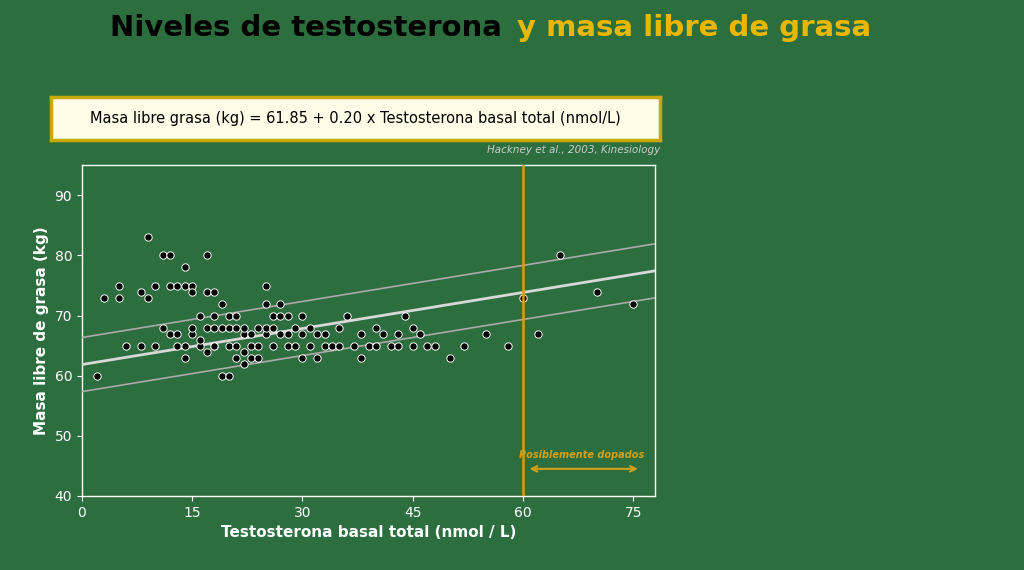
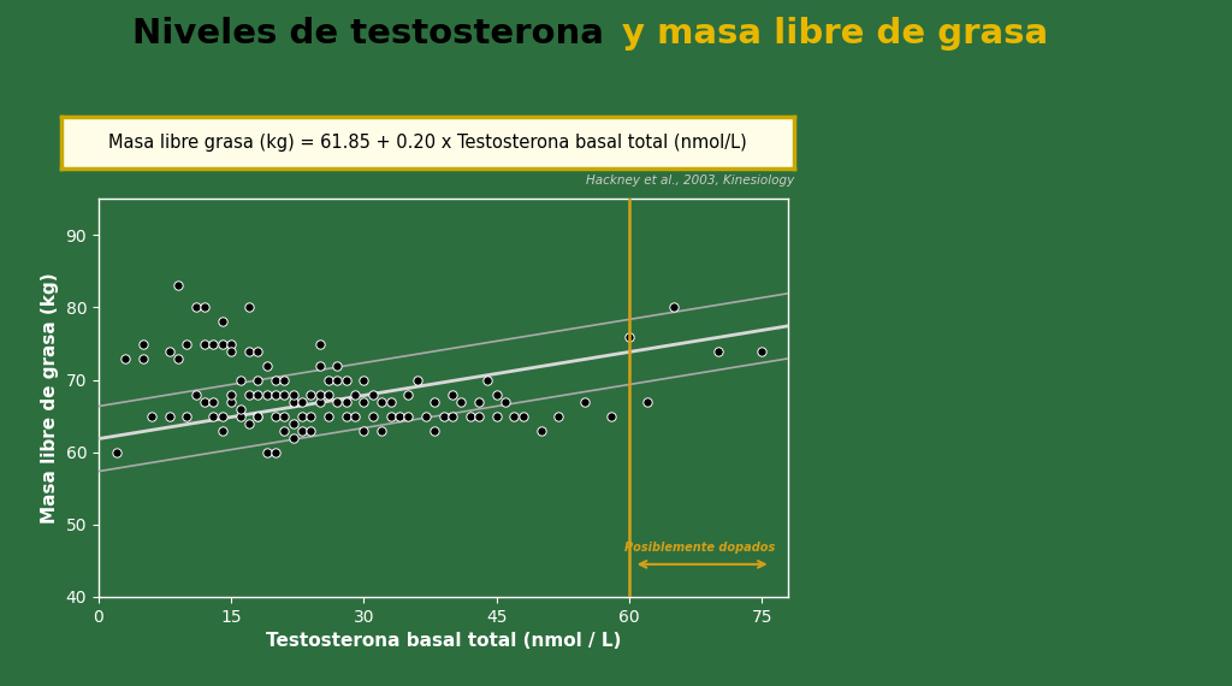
60: 73 -> 76
75: 72 -> 74
